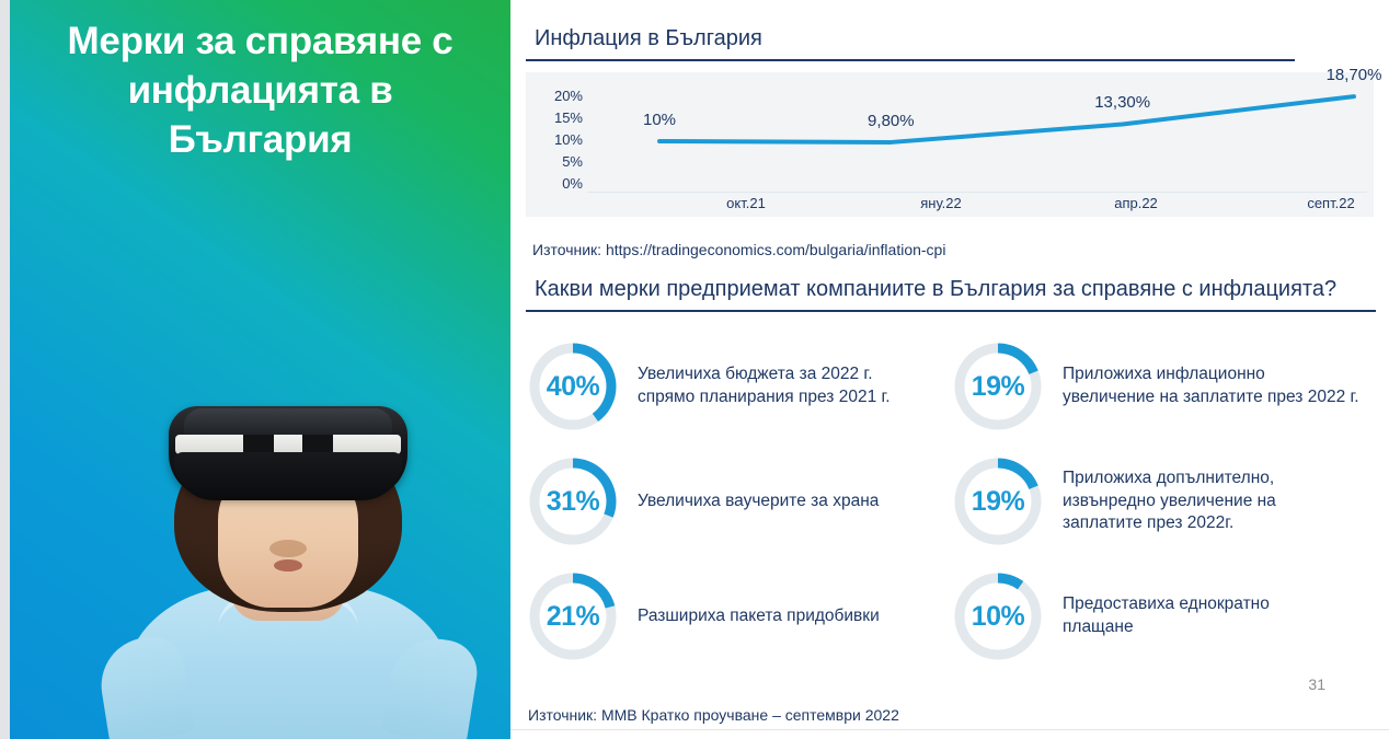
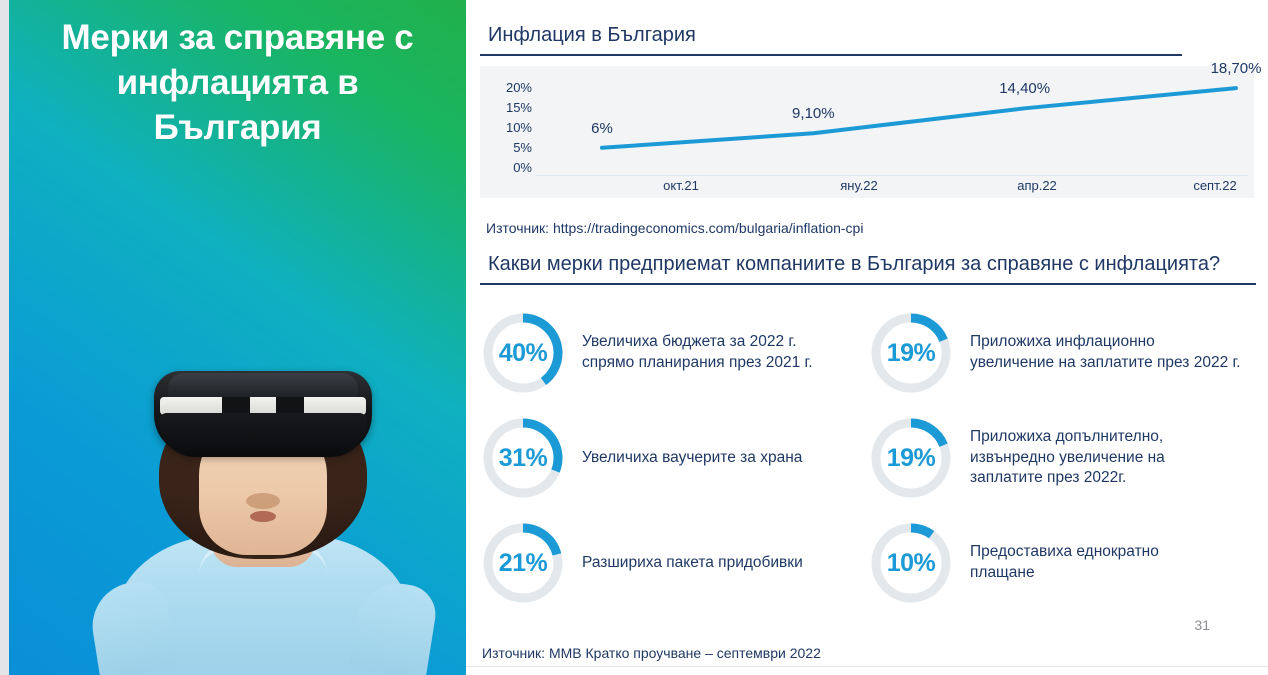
окт.21: 10% -> 6%
яну.22: 9,80% -> 9,10%
апр.22: 13,30% -> 14,40%
